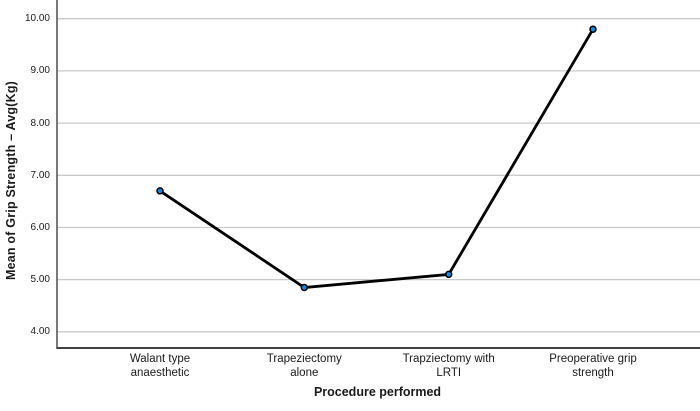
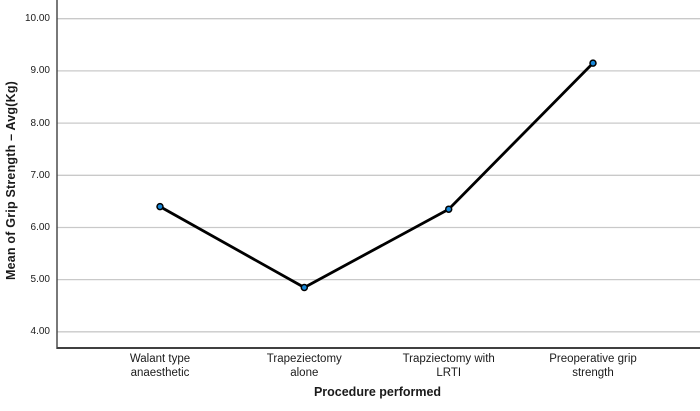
Walant type anaesthetic: 6.7 -> 6.4
Trapziectomy with LRTI: 5.1 -> 6.3
Preoperative grip strength: 9.8 -> 9.2
